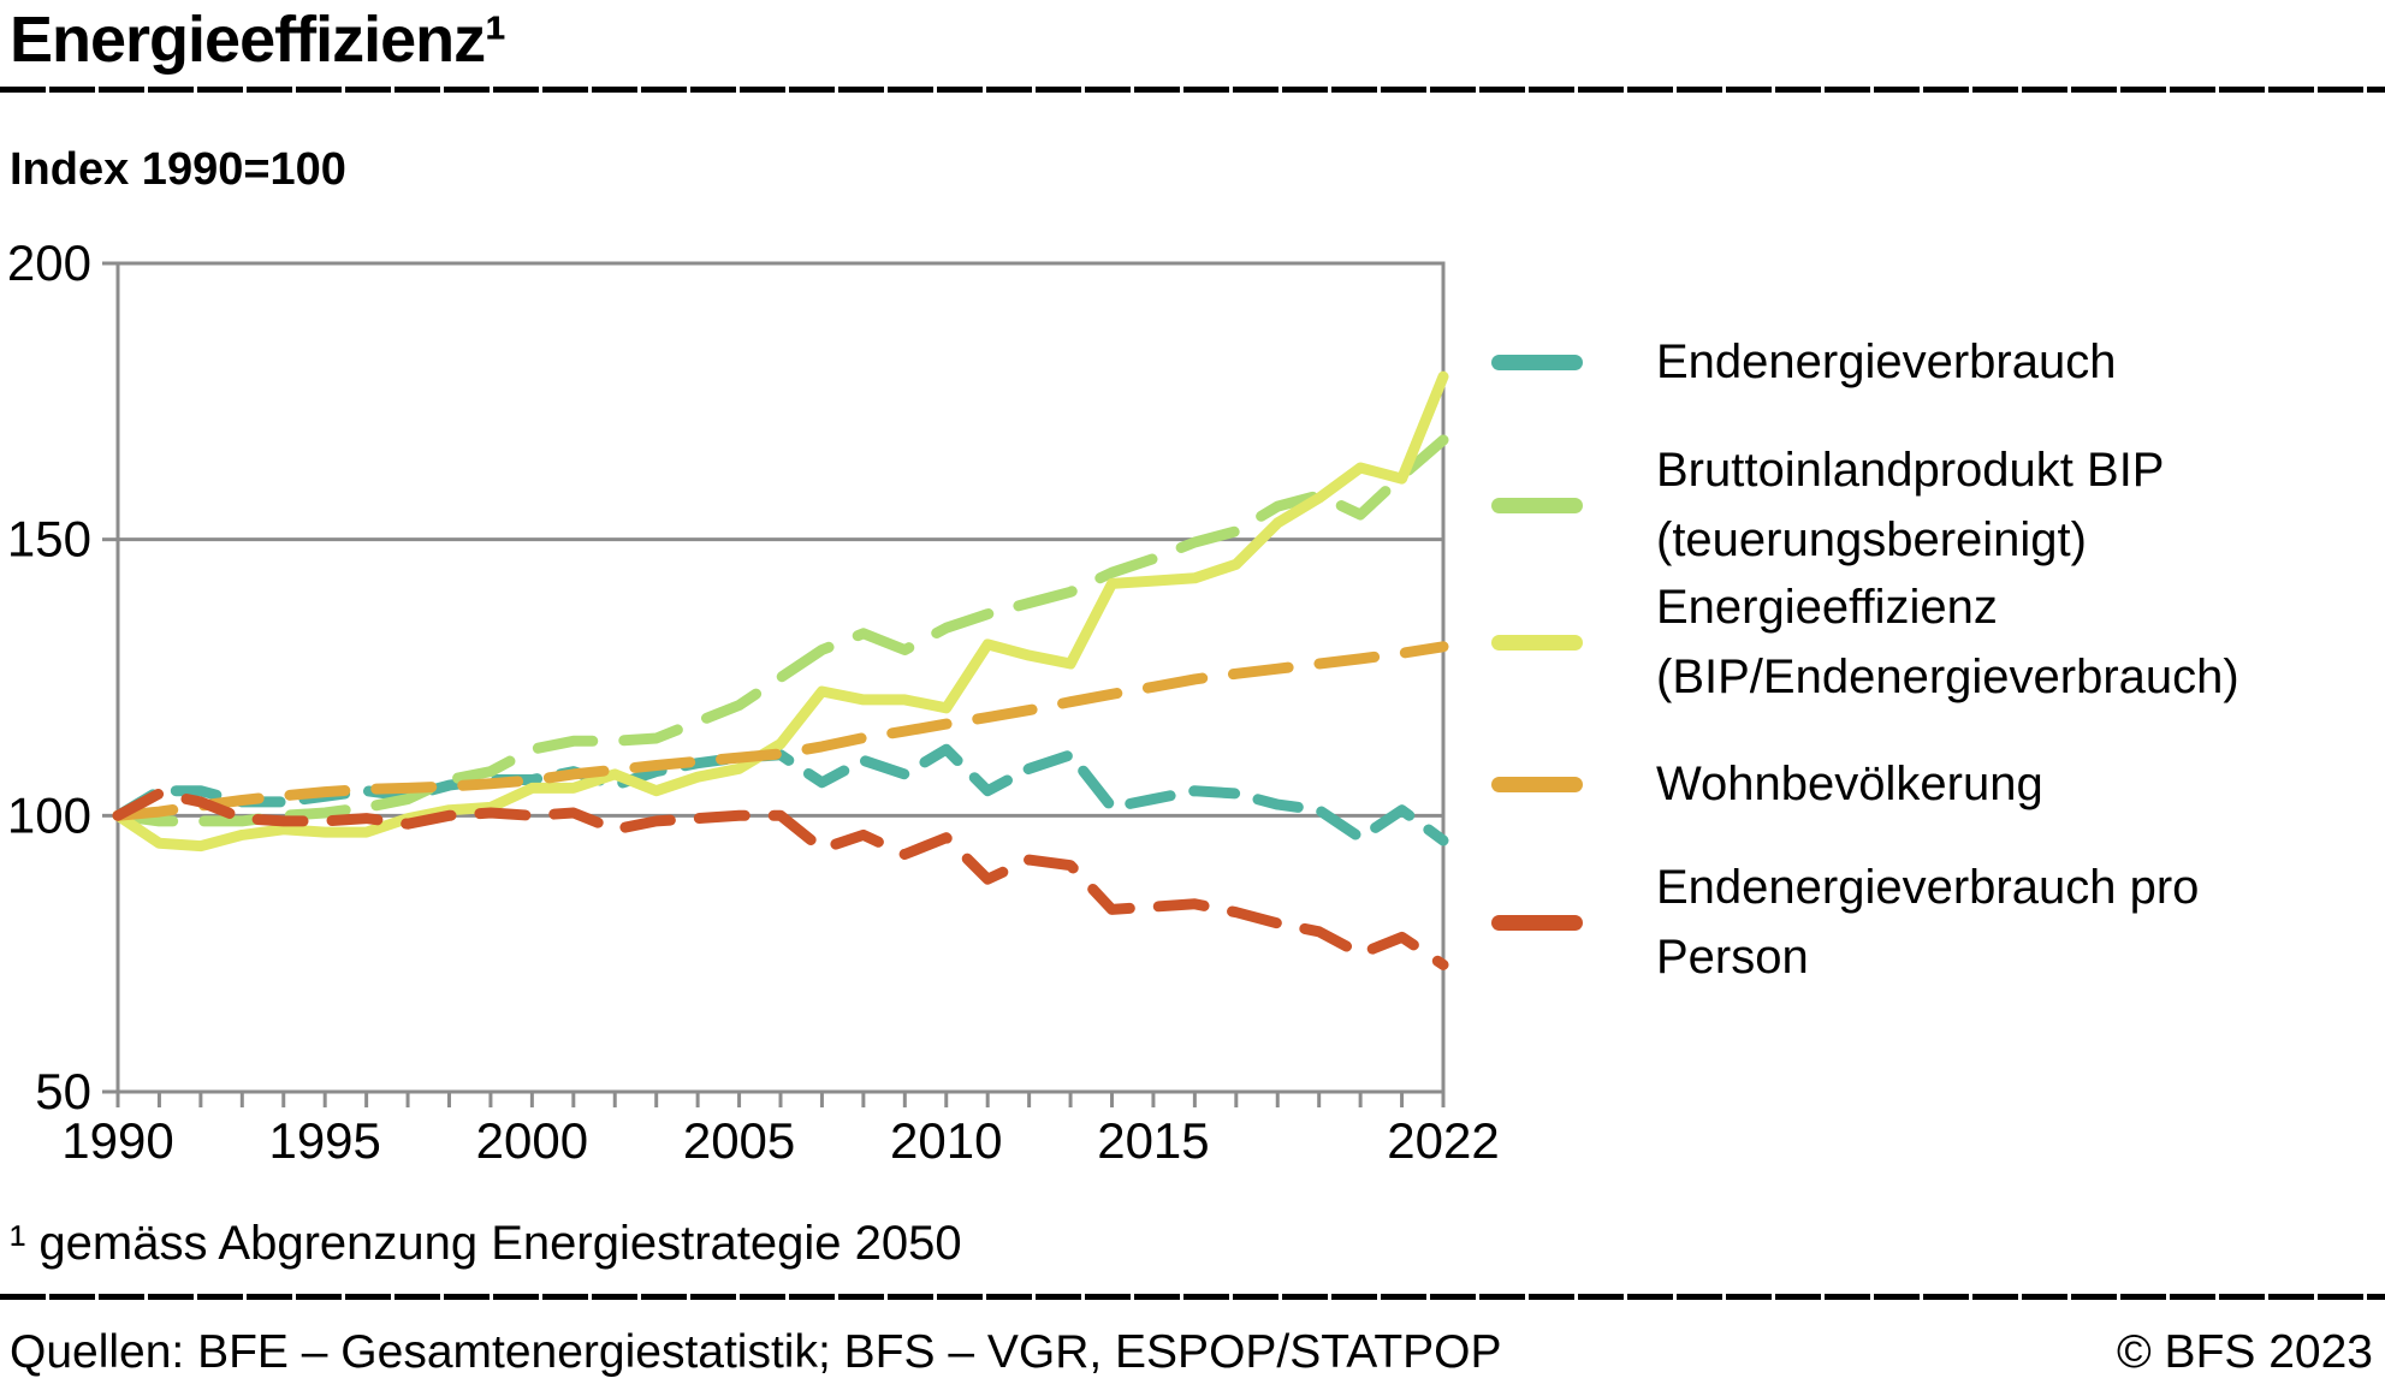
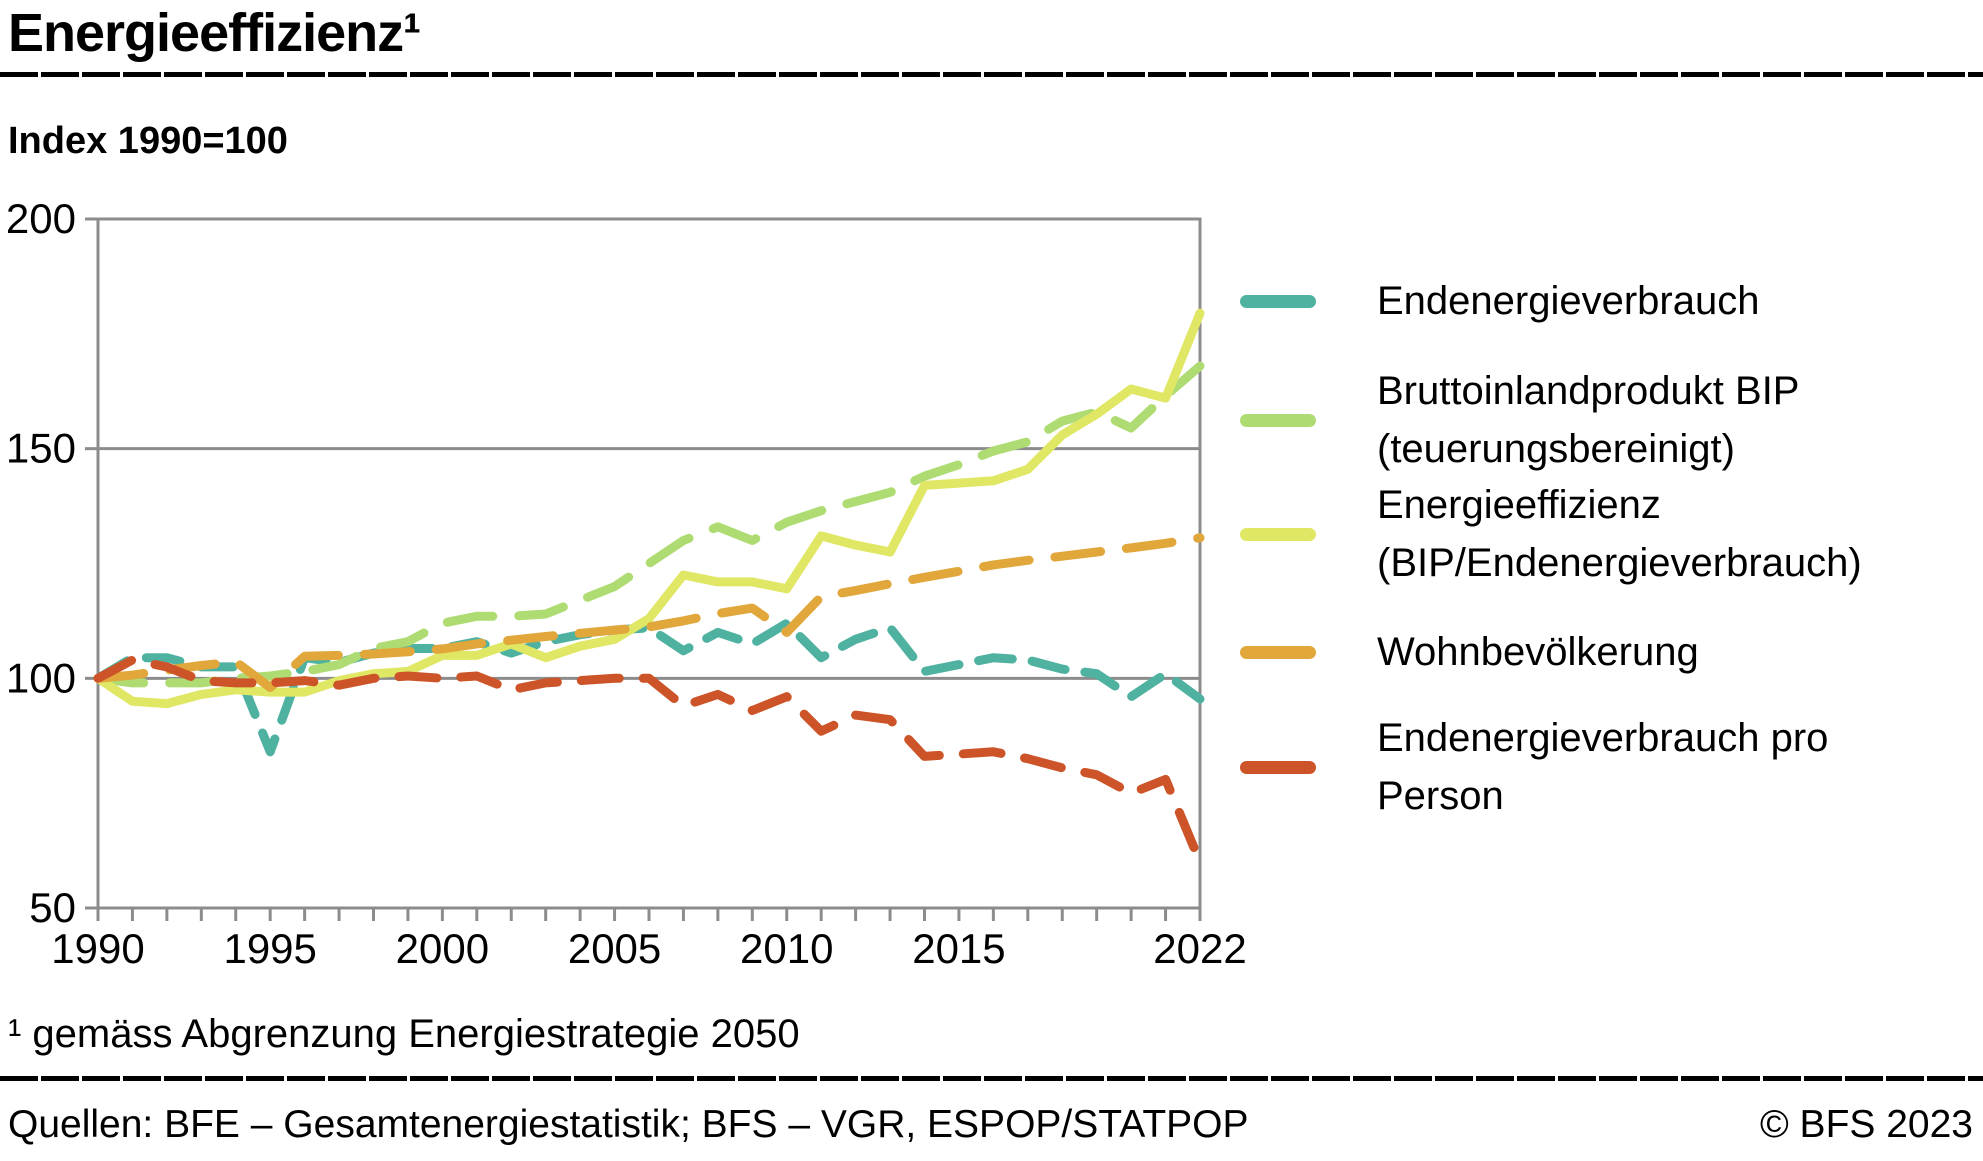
Endenergieverbrauch/1995: 104 -> 84
Wohnbevölkerung/1995: 104 -> 98
Wohnbevölkerung/2010: 117 -> 110
Endenergieverbrauch pro Person/2022: 73 -> 60
